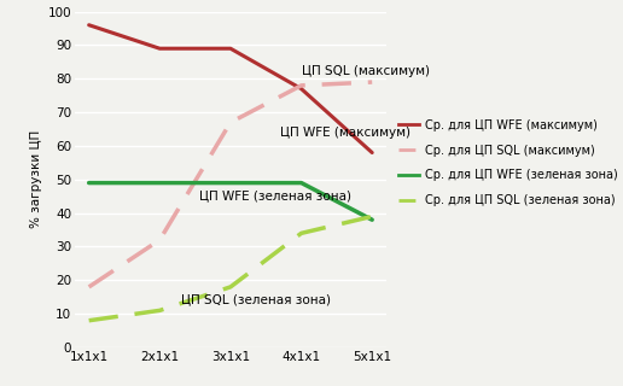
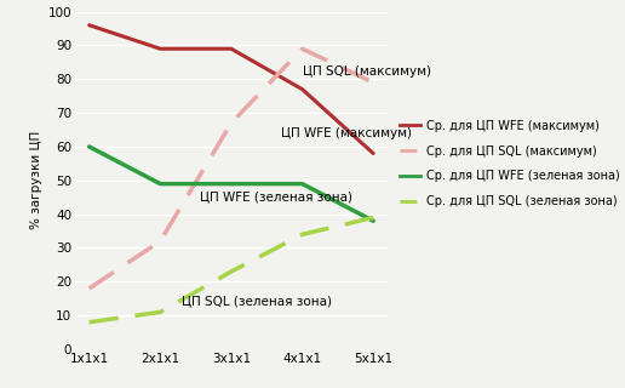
Ср. для ЦП WFE (зеленая зона)/1x1x1: 49 -> 60
Ср. для ЦП SQL (зеленая зона)/3x1x1: 18 -> 23
Ср. для ЦП SQL (максимум)/4x1x1: 78 -> 89
